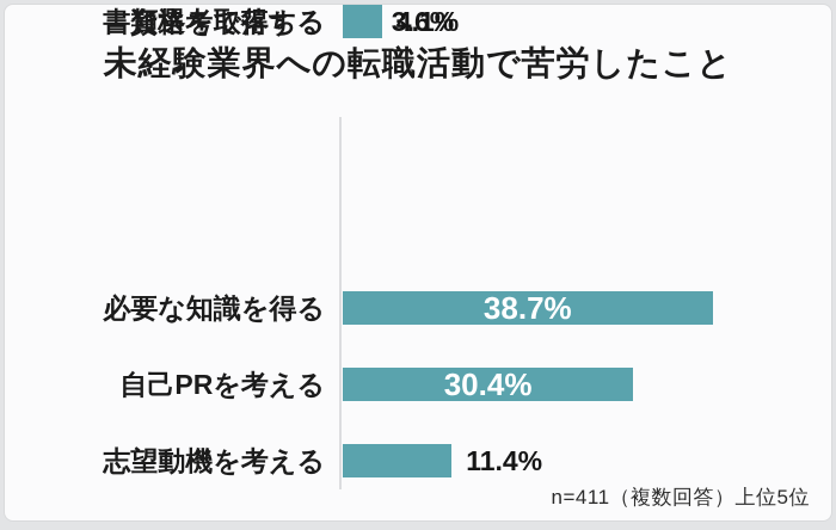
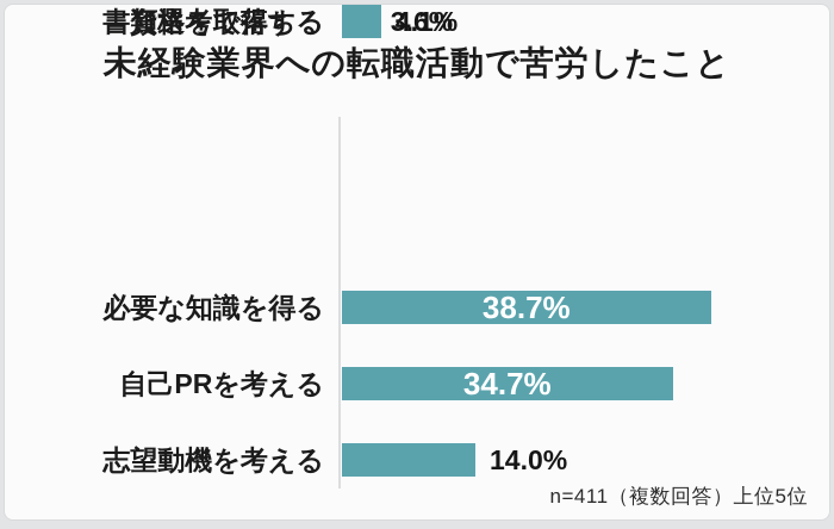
自己PRを考える: 30.4% -> 34.7%
志望動機を考える: 11.4% -> 14.0%
